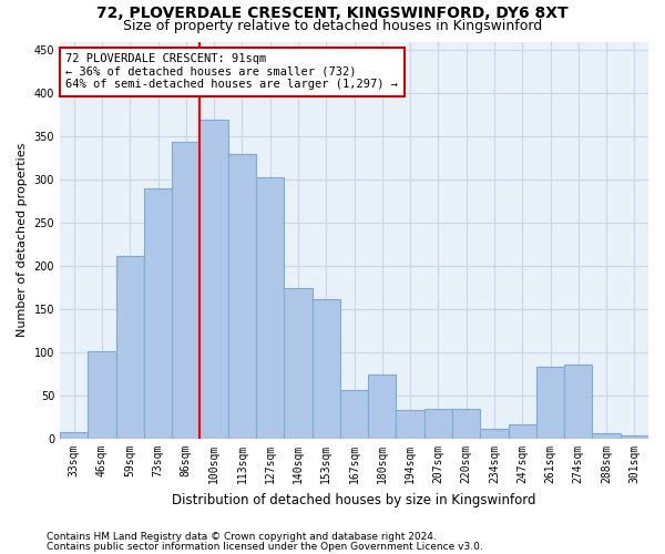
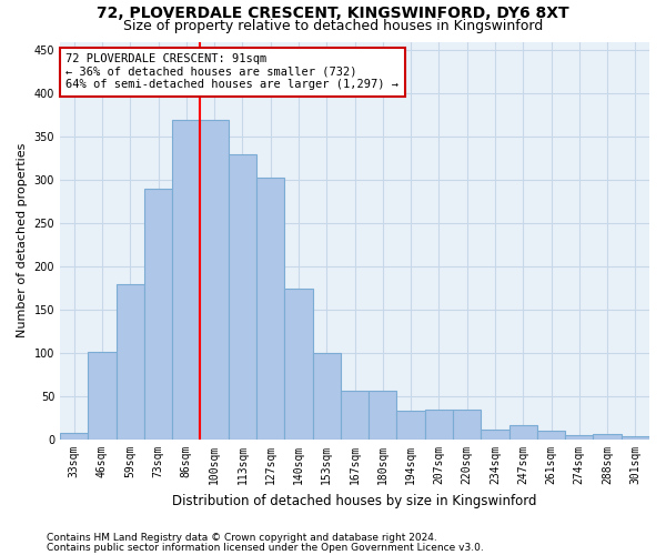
59sqm: 212 -> 180
86sqm: 344 -> 370
153sqm: 162 -> 100
180sqm: 74 -> 57
261sqm: 84 -> 10
274sqm: 86 -> 5
